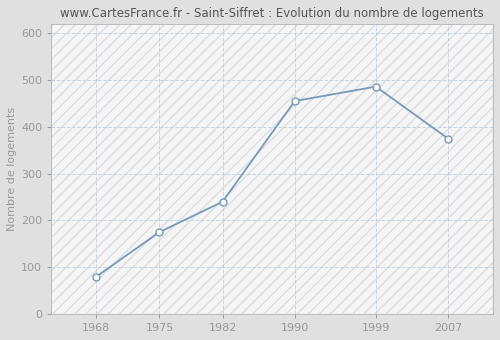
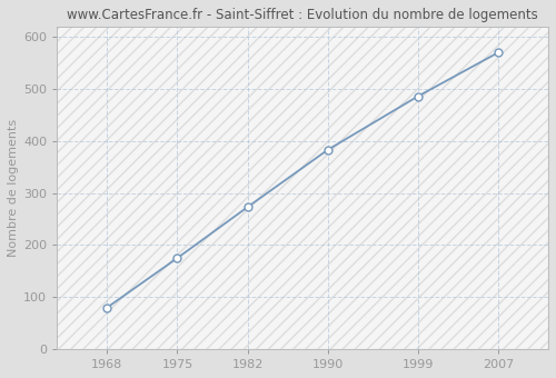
1982: 240 -> 273
1990: 455 -> 383
2007: 375 -> 570
